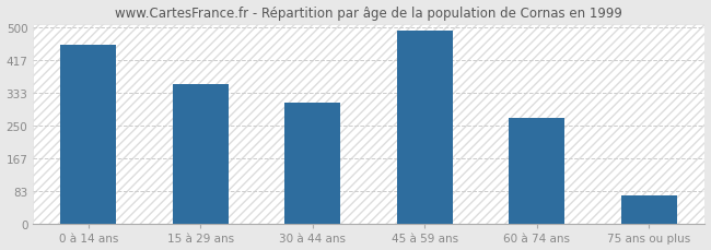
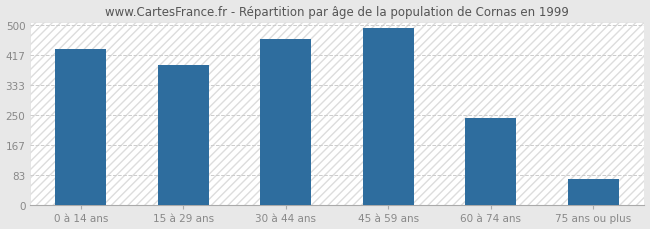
0 à 14 ans: 455 -> 435
15 à 29 ans: 355 -> 388
30 à 44 ans: 310 -> 462
60 à 74 ans: 270 -> 242
